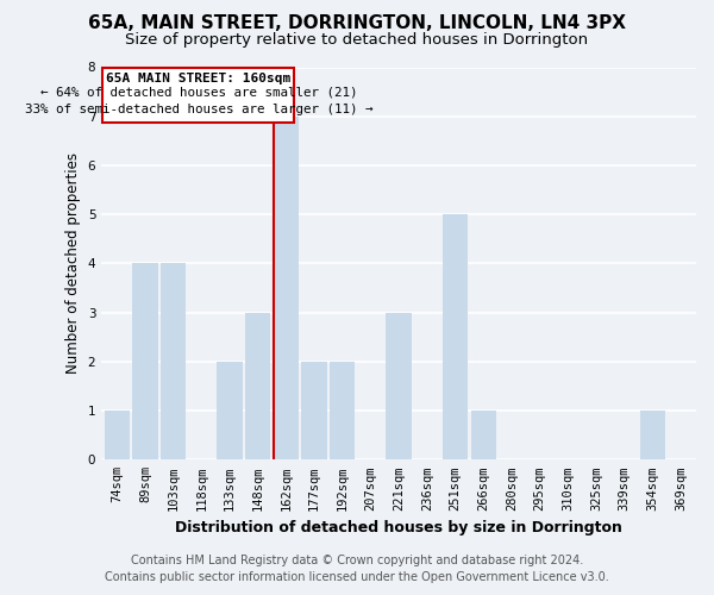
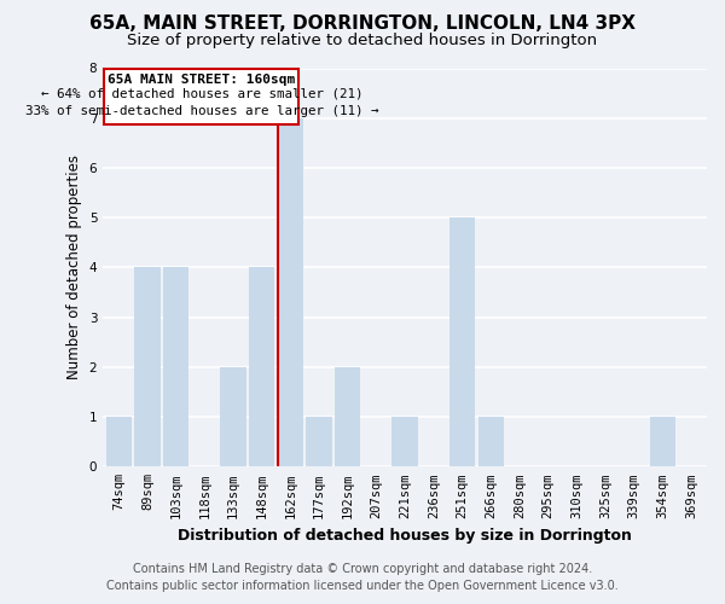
148sqm: 3 -> 4
177sqm: 2 -> 1
221sqm: 3 -> 1
